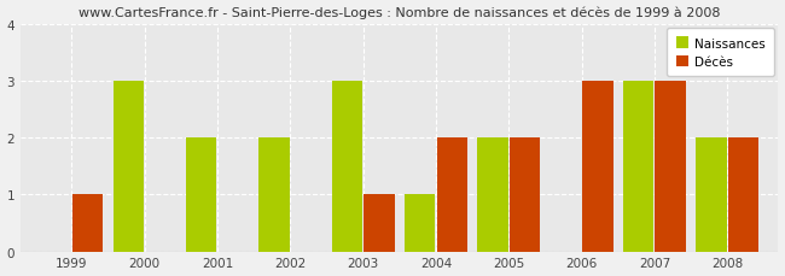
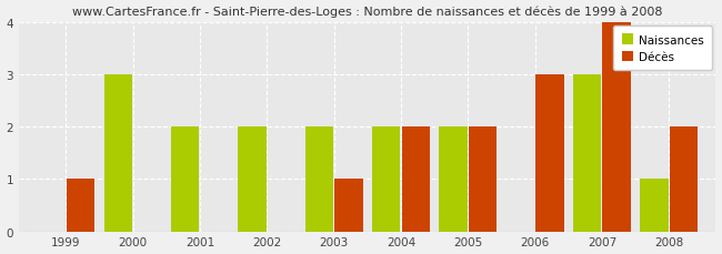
Naissances/2003: 3 -> 2
Naissances/2004: 1 -> 2
Décès/2007: 3 -> 4
Naissances/2008: 2 -> 1
